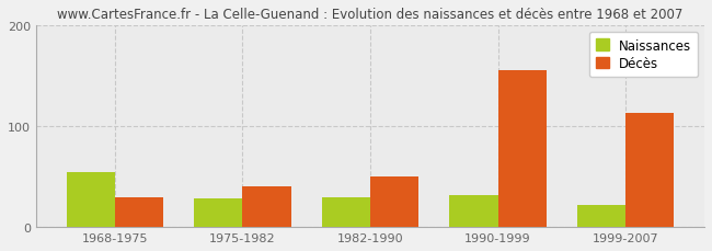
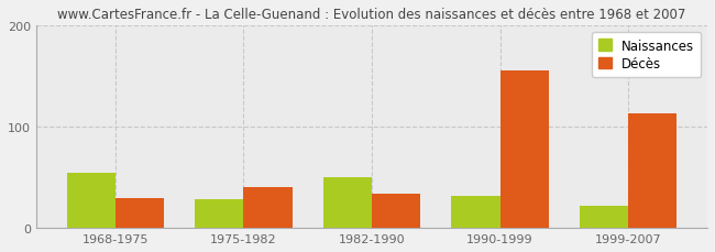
Naissances/1982-1990: 30 -> 50
Décès/1982-1990: 50 -> 34
